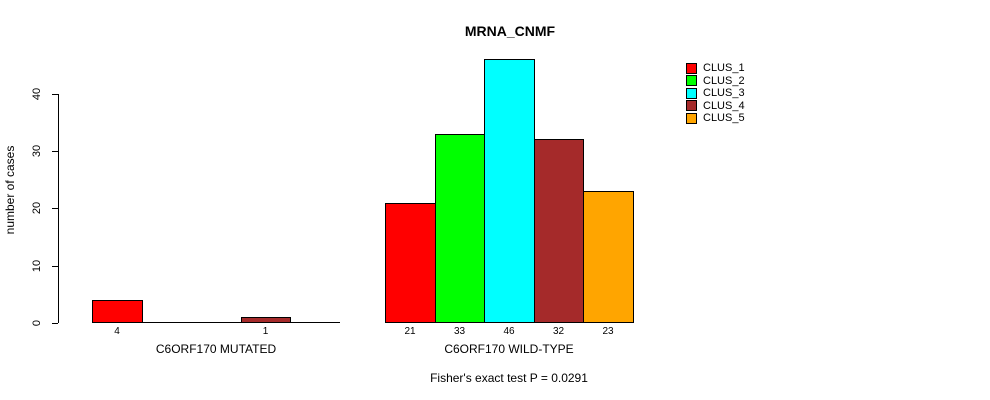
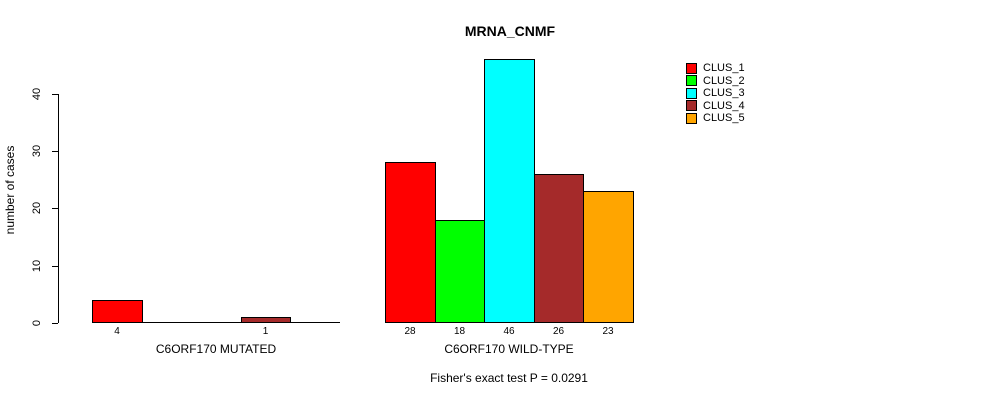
CLUS_1/C6ORF170 WILD-TYPE: 21 -> 28
CLUS_2/C6ORF170 WILD-TYPE: 33 -> 18
CLUS_4/C6ORF170 WILD-TYPE: 32 -> 26
